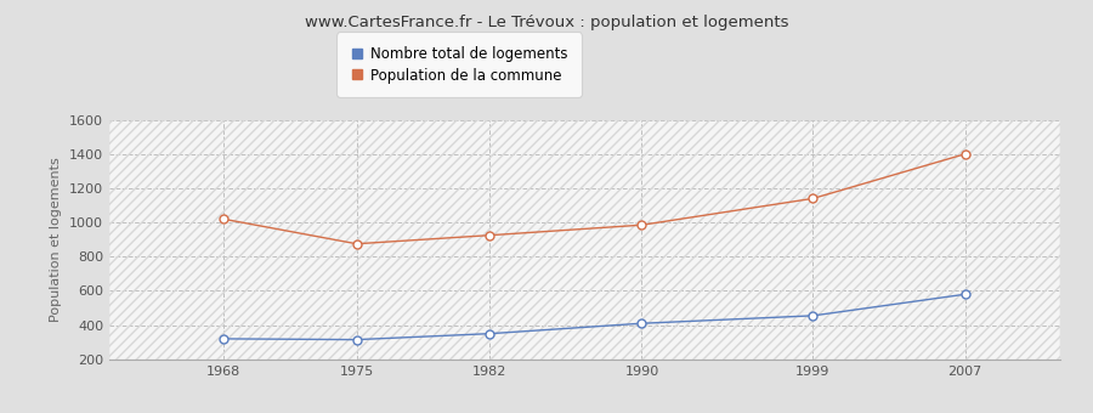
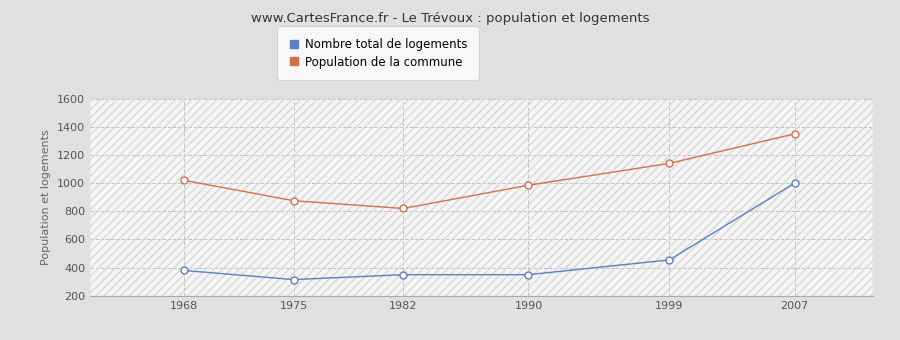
Nombre total de logements/1968: 320 -> 380
Population de la commune/1982: 920 -> 820
Nombre total de logements/1990: 410 -> 350
Nombre total de logements/2007: 580 -> 1000
Population de la commune/2007: 1400 -> 1350
